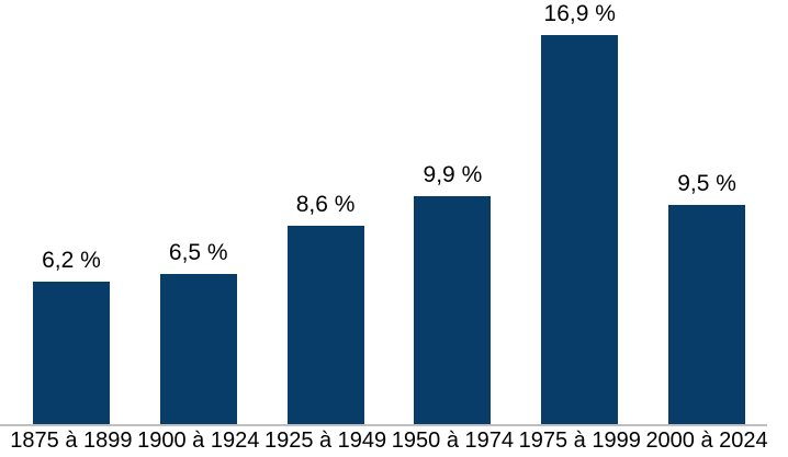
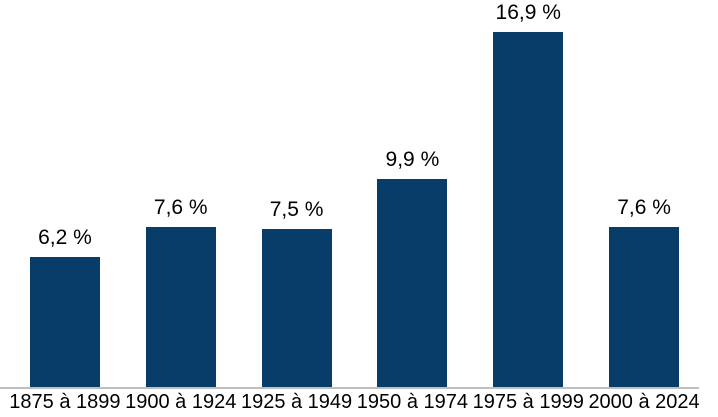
1900 à 1924: 6,5 -> 7,6
1925 à 1949: 8,6 -> 7,5
2000 à 2024: 9,5 -> 7,6
